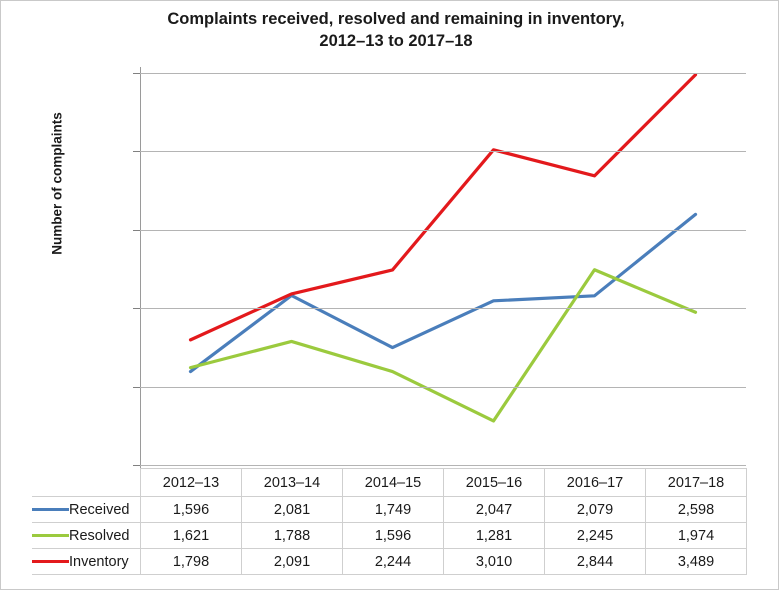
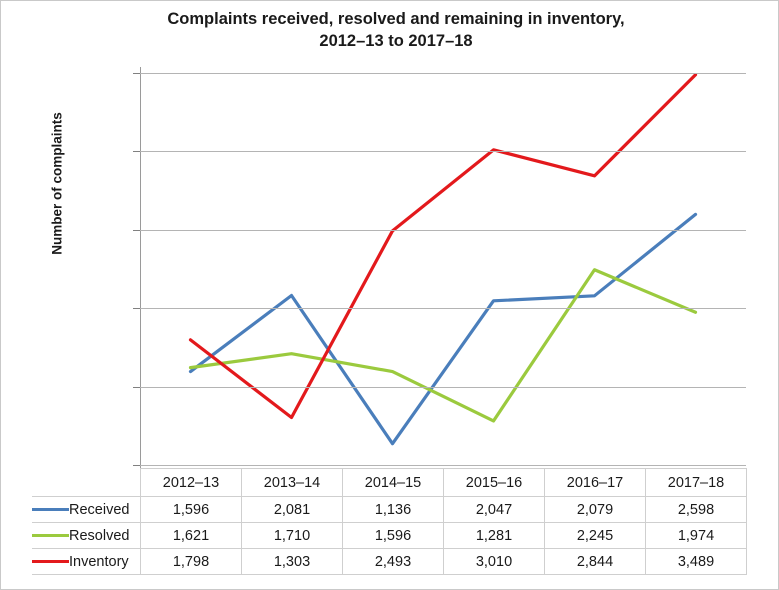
Resolved/2013–14: 1,788 -> 1,710
Inventory/2013–14: 2,091 -> 1,303
Received/2014–15: 1,749 -> 1,136
Inventory/2014–15: 2,244 -> 2,493
